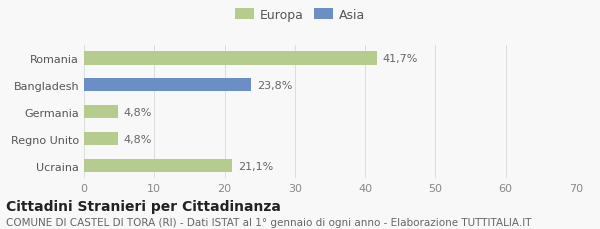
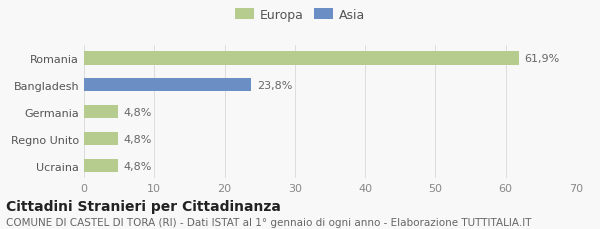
Romania: 41,7% -> 61,9%
Ucraina: 21,1% -> 4,8%
